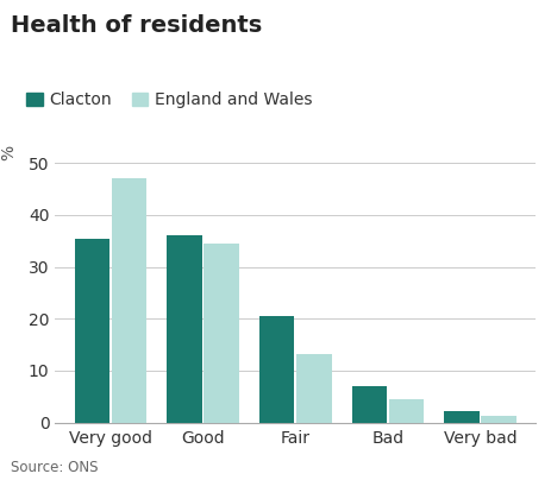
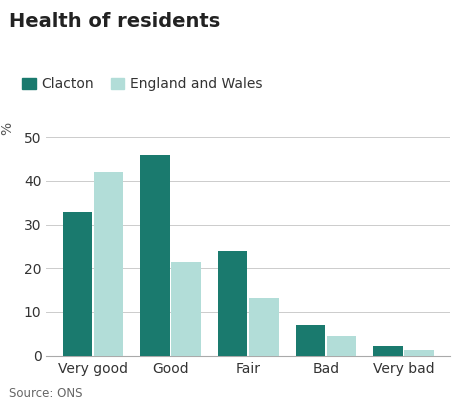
Clacton/Very good: 35.5 -> 33.0
England and Wales/Very good: 47.0 -> 42.0
Clacton/Good: 36.0 -> 46.0
England and Wales/Good: 34.5 -> 21.5
Clacton/Fair: 20.5 -> 24.0
